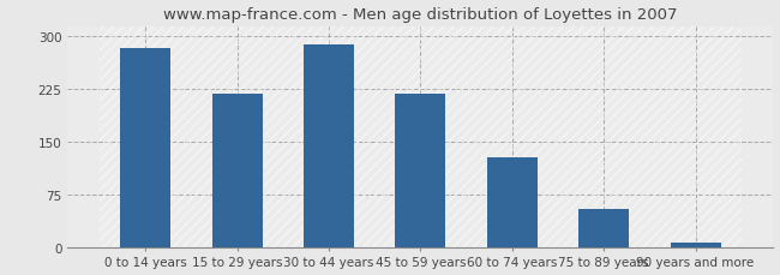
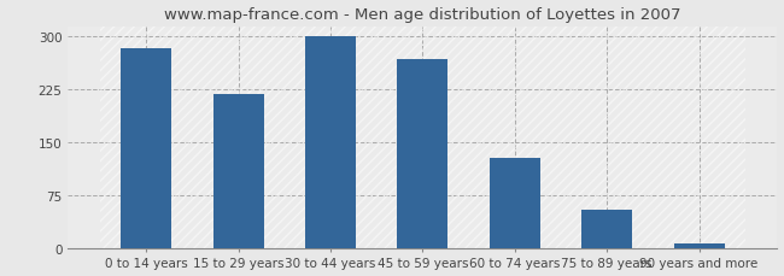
30 to 44 years: 288 -> 300
45 to 59 years: 218 -> 268
